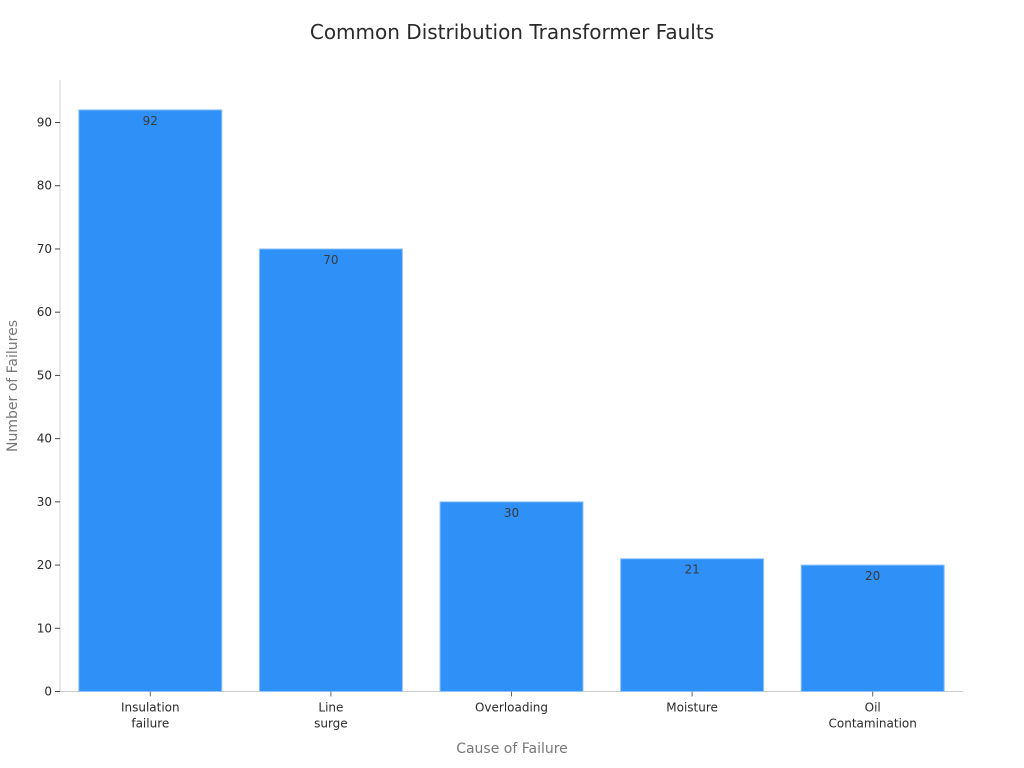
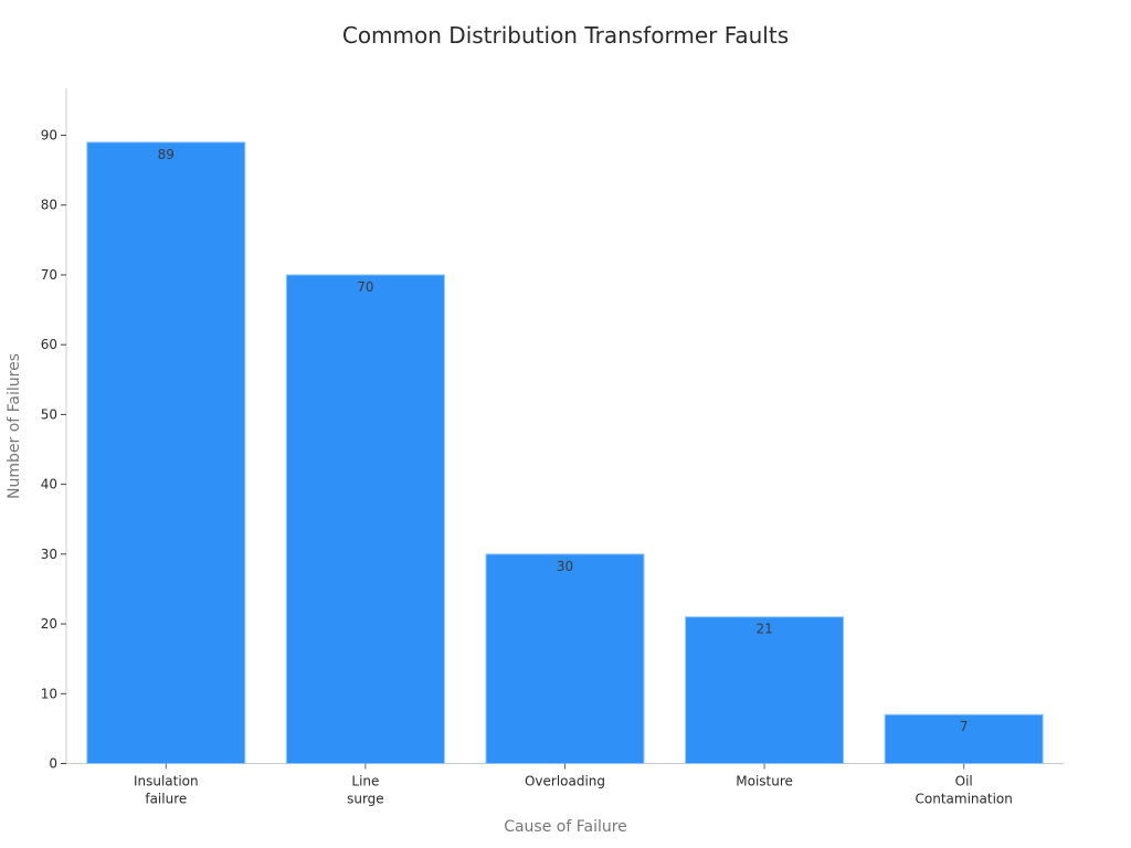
Insulation failure: 92 -> 89
Oil Contamination: 20 -> 7
